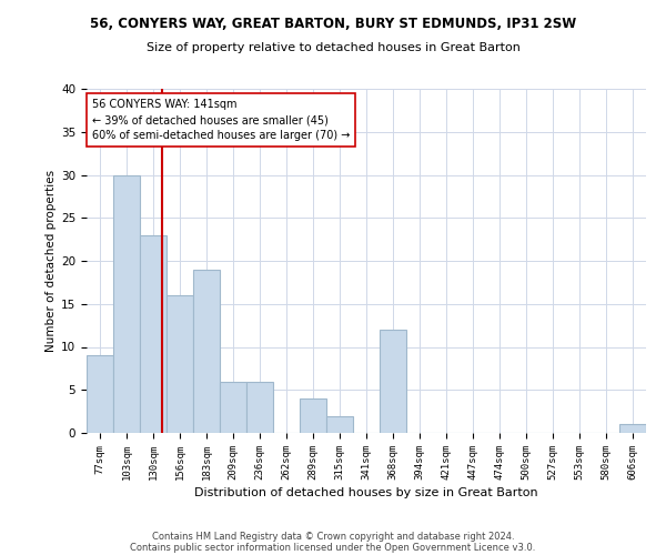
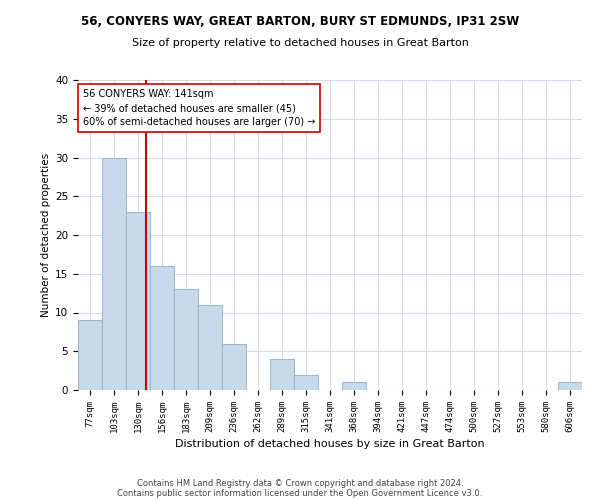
183sqm: 19 -> 13
209sqm: 6 -> 11
368sqm: 12 -> 1
